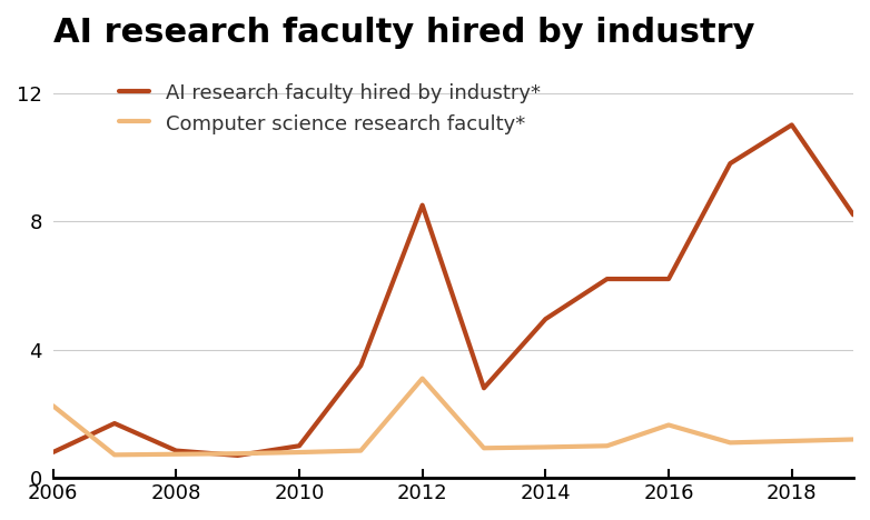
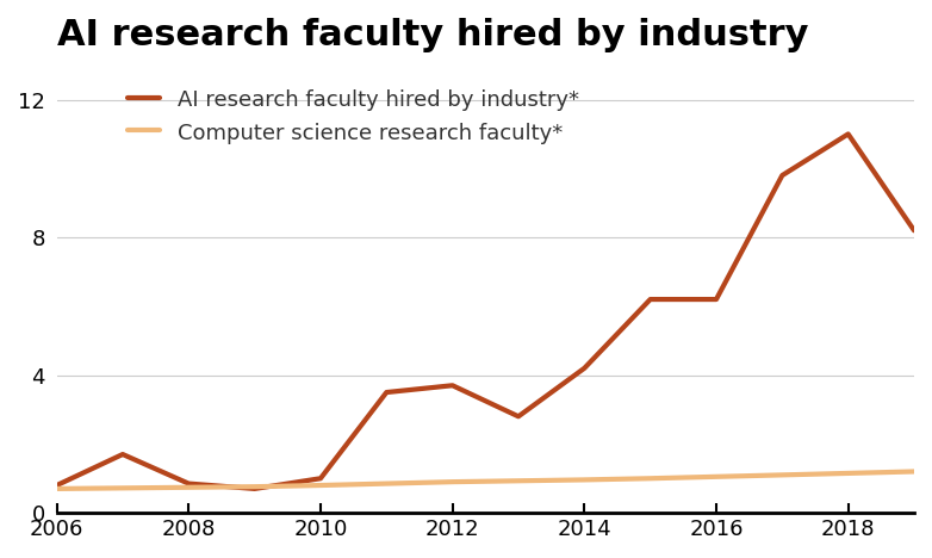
Computer science research faculty*/2006: 2.25 -> 0.70
AI research faculty hired by industry*/2012: 8.50 -> 3.70
Computer science research faculty*/2012: 3.10 -> 0.90
AI research faculty hired by industry*/2014: 4.95 -> 4.20
Computer science research faculty*/2016: 1.65 -> 1.05
